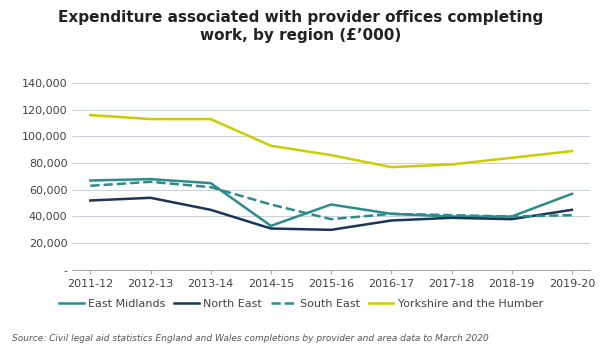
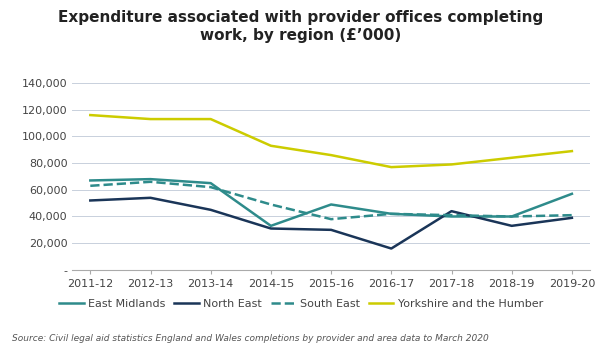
North East/2016-17: 37,000 -> 16,000
North East/2017-18: 39,000 -> 44,000
North East/2018-19: 38,000 -> 33,000
North East/2019-20: 45,000 -> 39,000
